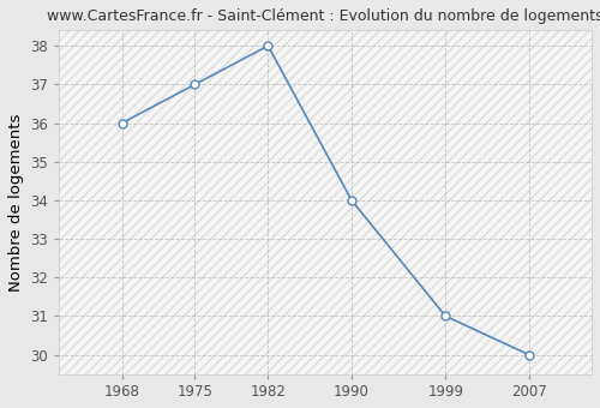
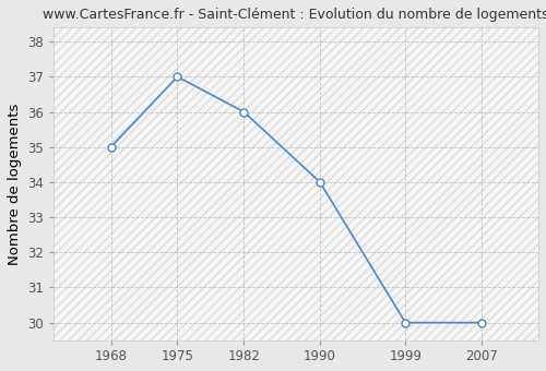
1968: 36 -> 35
1982: 38 -> 36
1999: 31 -> 30
